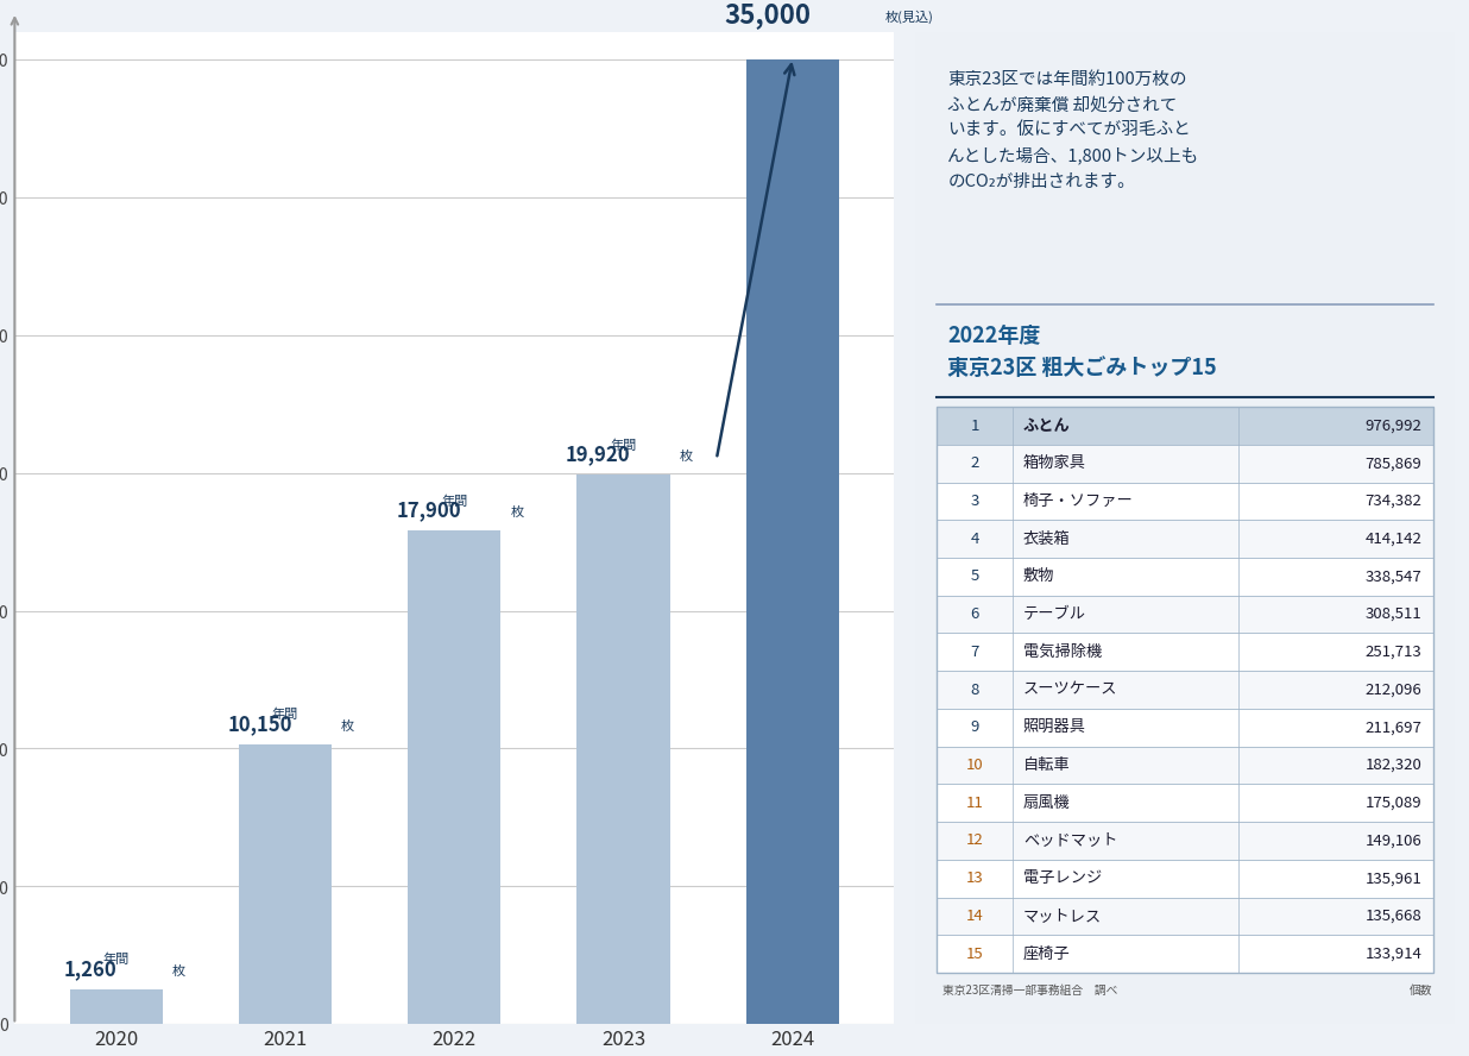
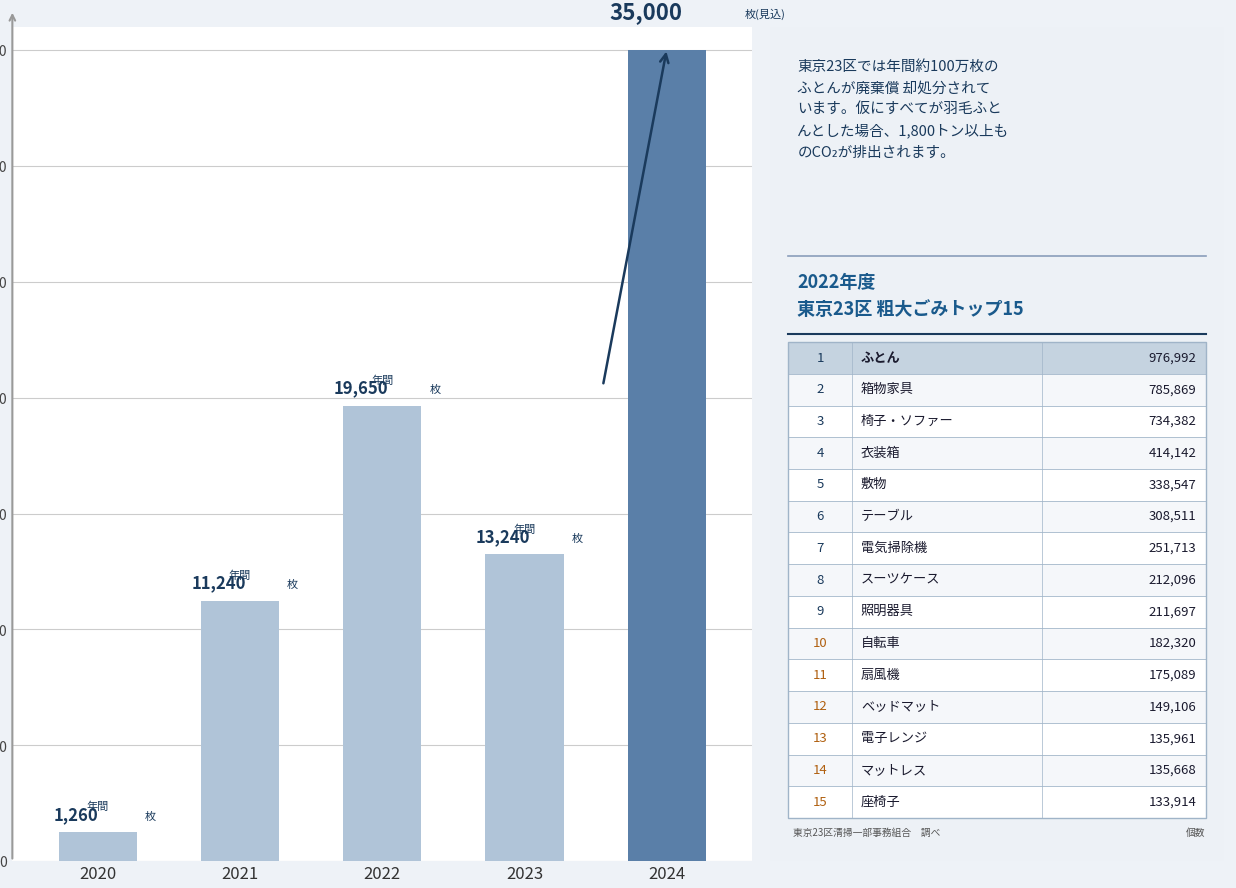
2021: 10,150 -> 11,240
2022: 17,900 -> 19,650
2023: 19,920 -> 13,240
